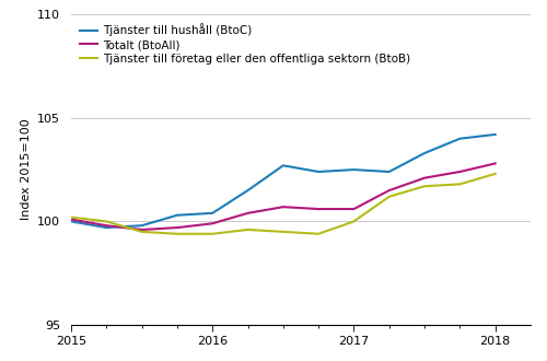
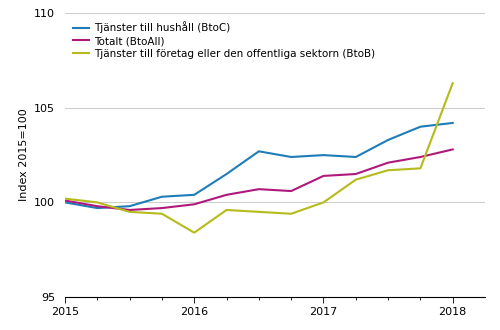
Tjänster till företag eller den offentliga sektorn (BtoB)/2016: 99.4 -> 98.4
Totalt (BtoAll)/2017: 100.6 -> 101.4
Tjänster till företag eller den offentliga sektorn (BtoB)/2018: 102.3 -> 106.3
